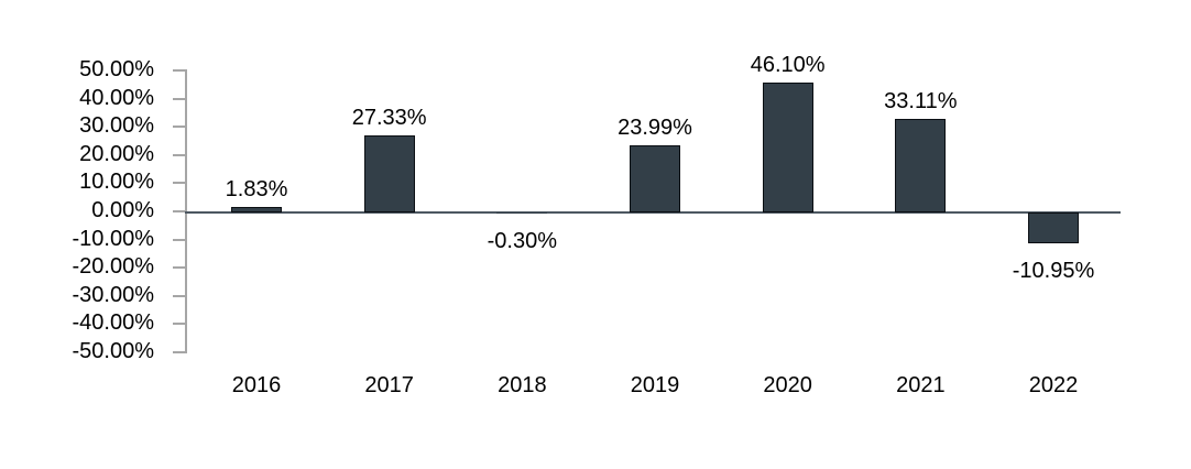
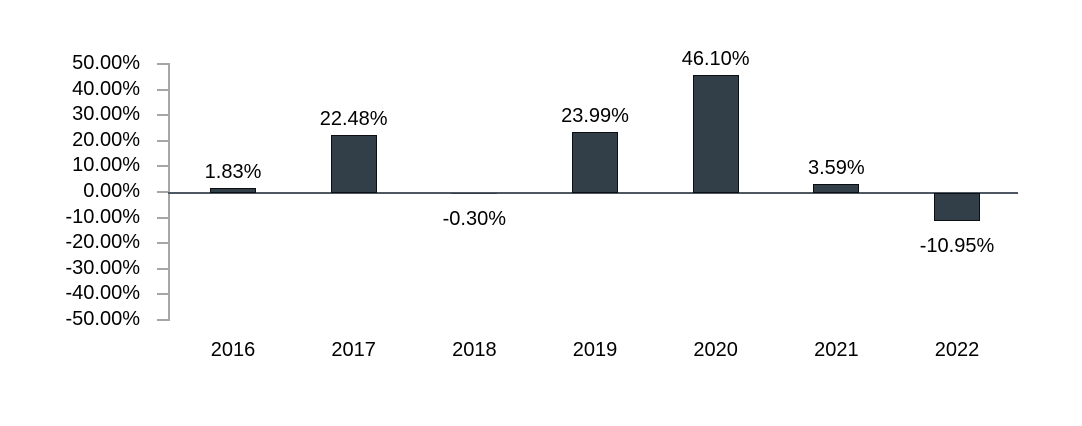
2017: 27.33% -> 22.48%
2021: 33.11% -> 3.59%
